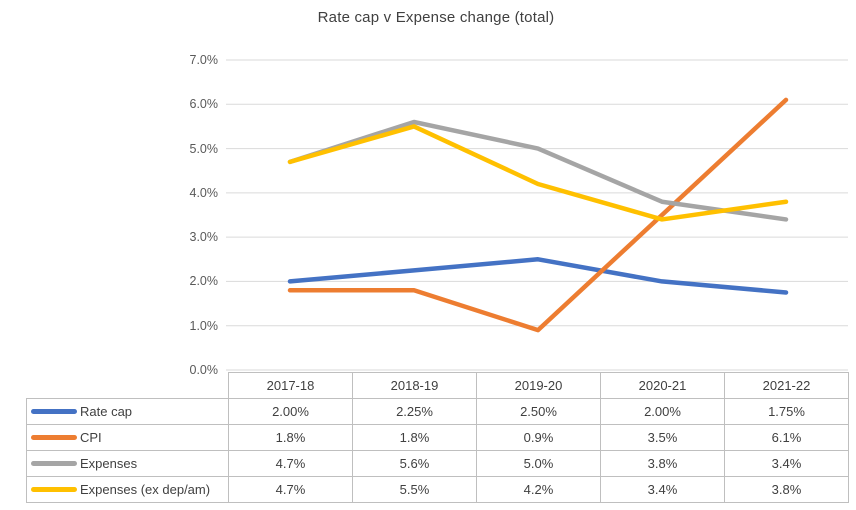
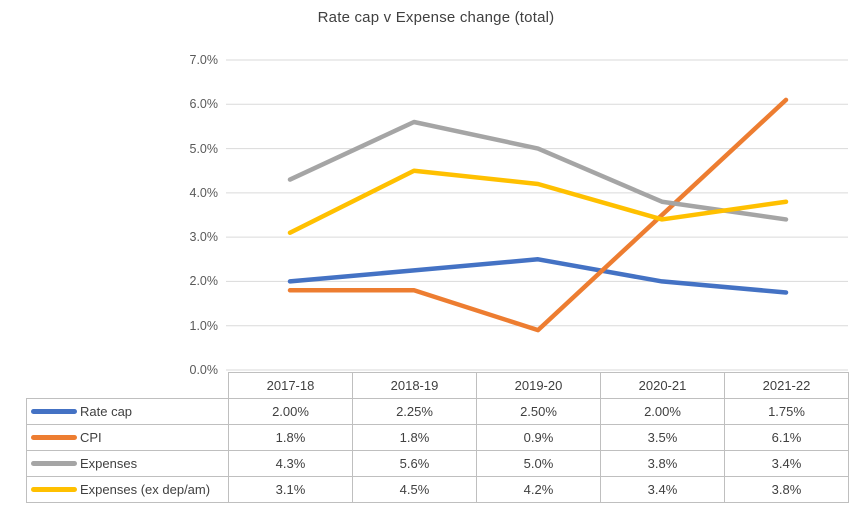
Expenses/2017-18: 4.7% -> 4.3%
Expenses (ex dep/am)/2017-18: 4.7% -> 3.1%
Expenses (ex dep/am)/2018-19: 5.5% -> 4.5%
